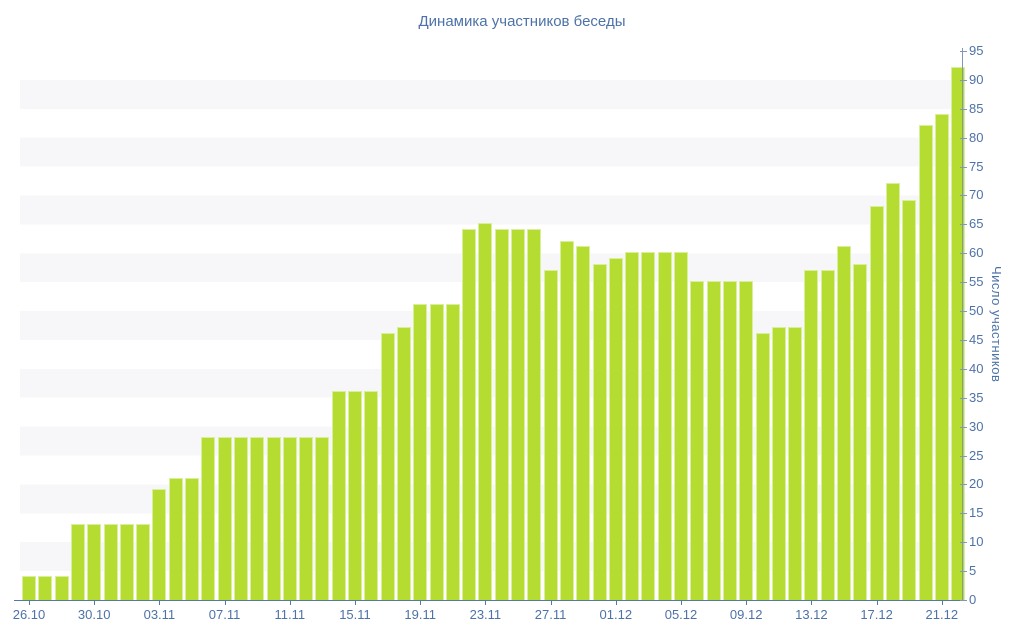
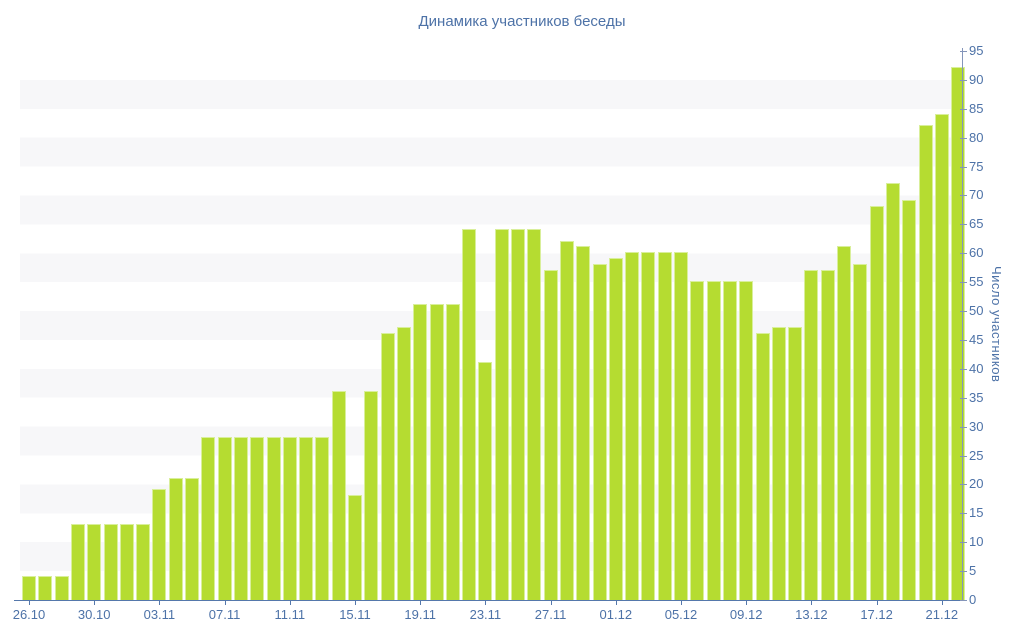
15.11: 36 -> 18
23.11: 65 -> 41
